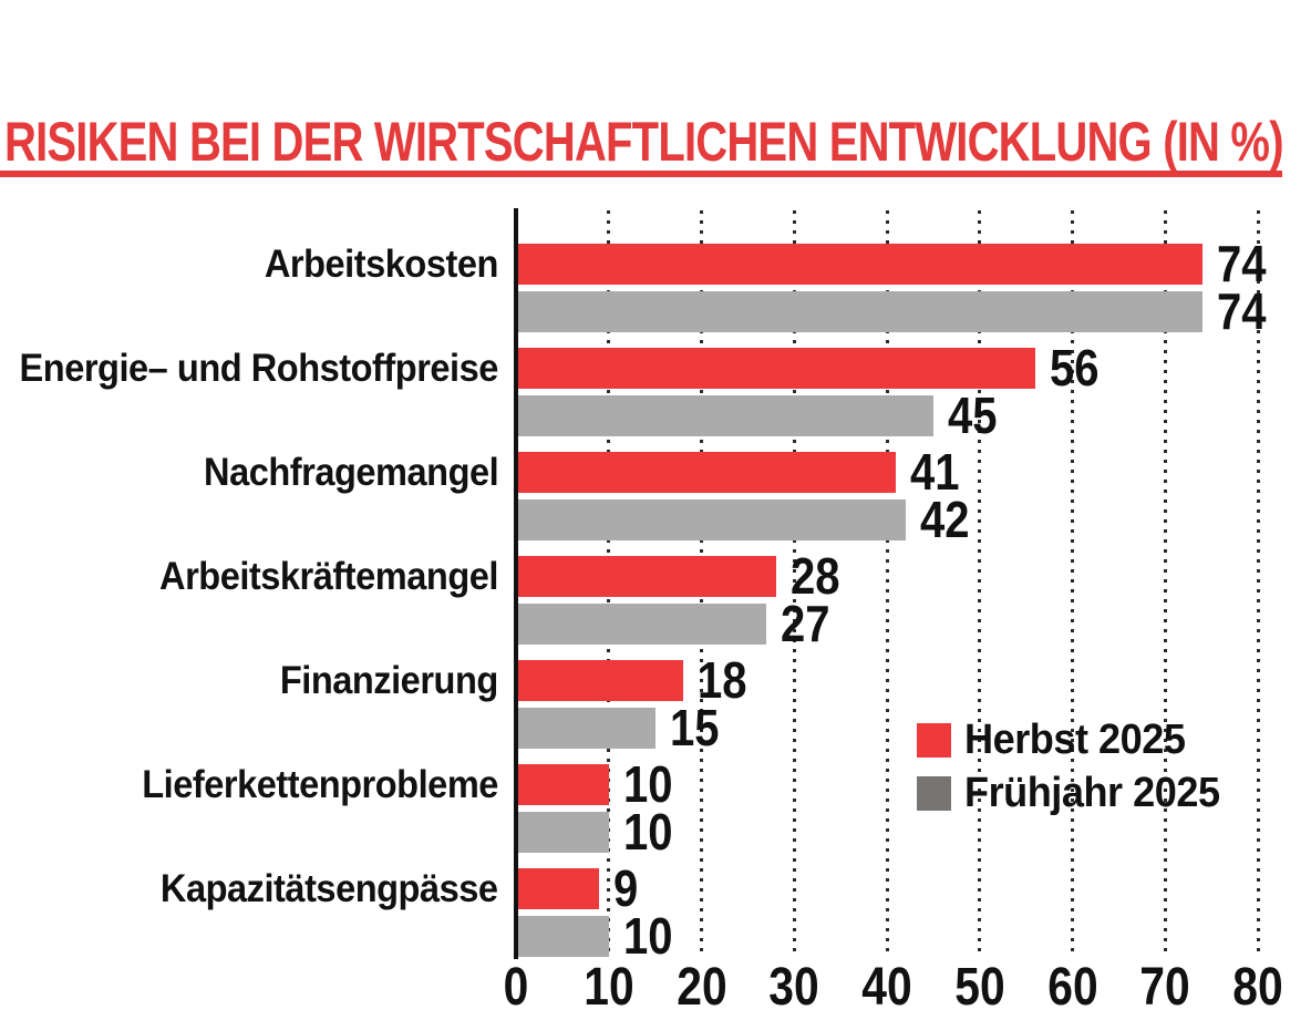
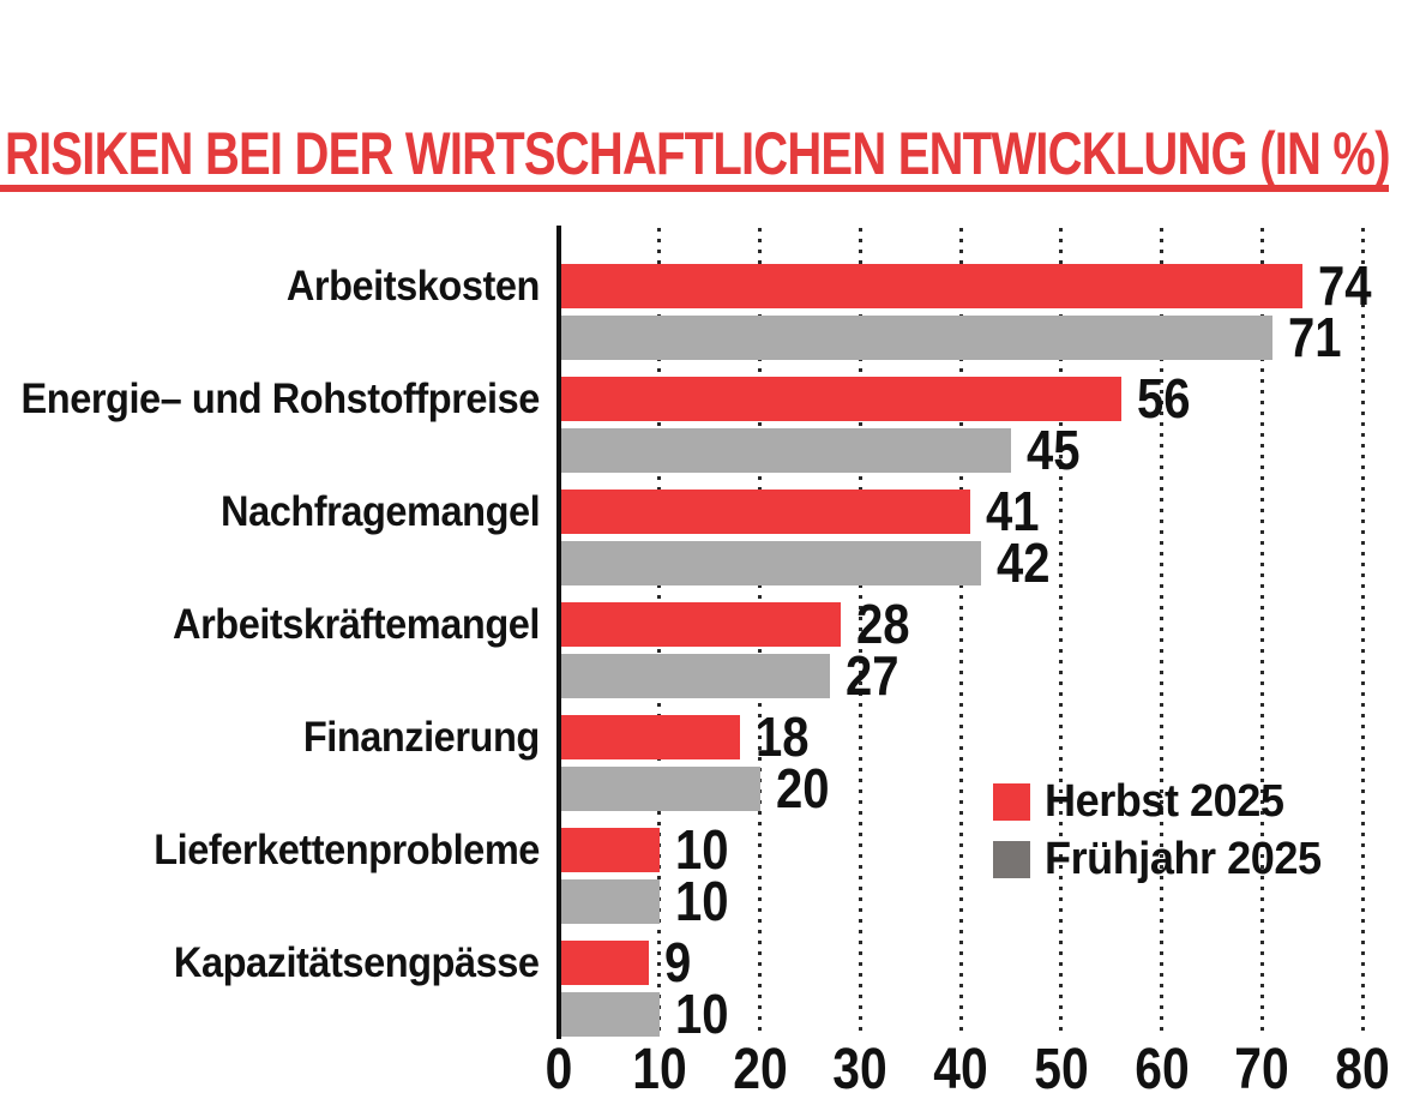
Frühjahr 2025/Arbeitskosten: 74 -> 71
Frühjahr 2025/Finanzierung: 15 -> 20
